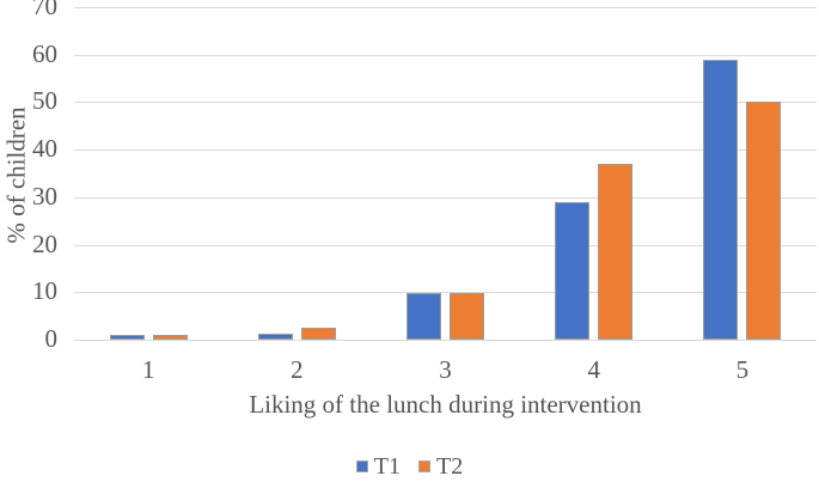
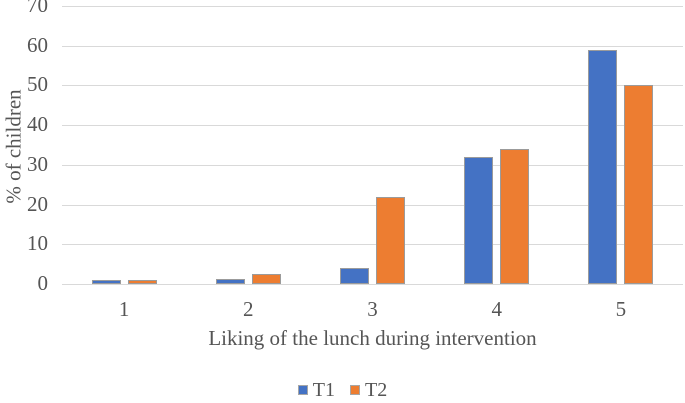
T1/3: 10 -> 4
T2/3: 10 -> 22
T1/4: 29 -> 32
T2/4: 37 -> 34
